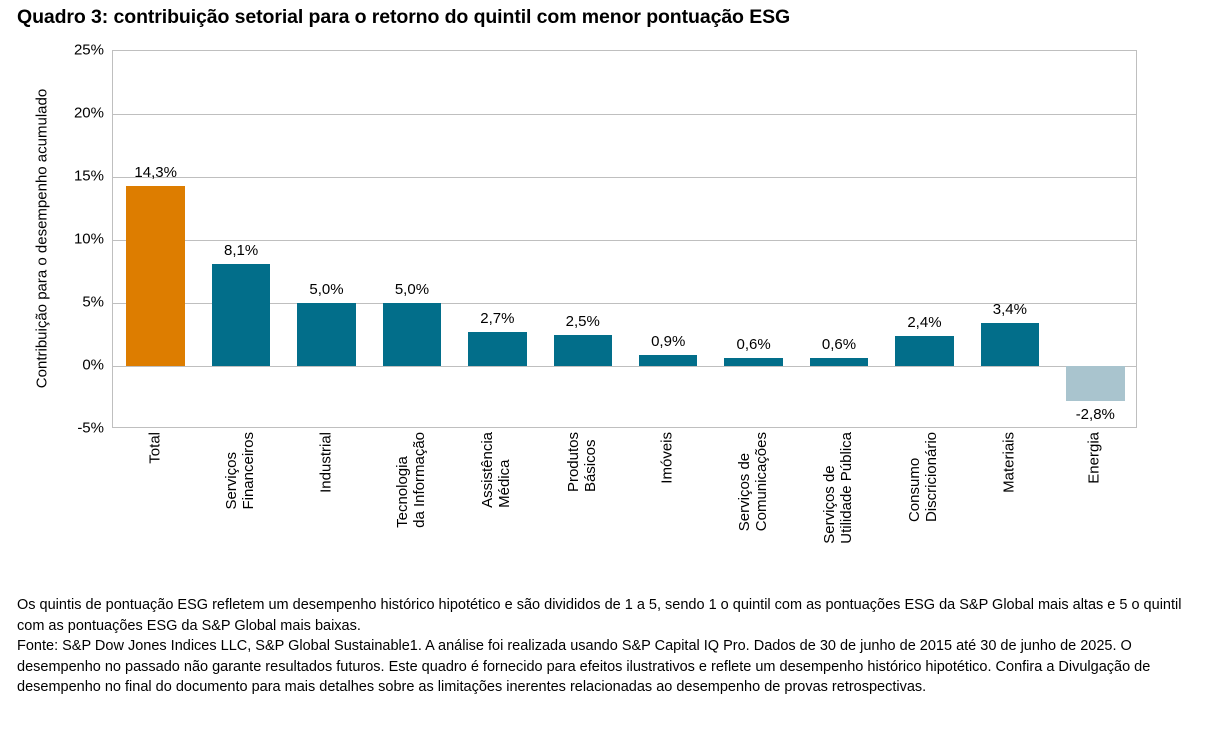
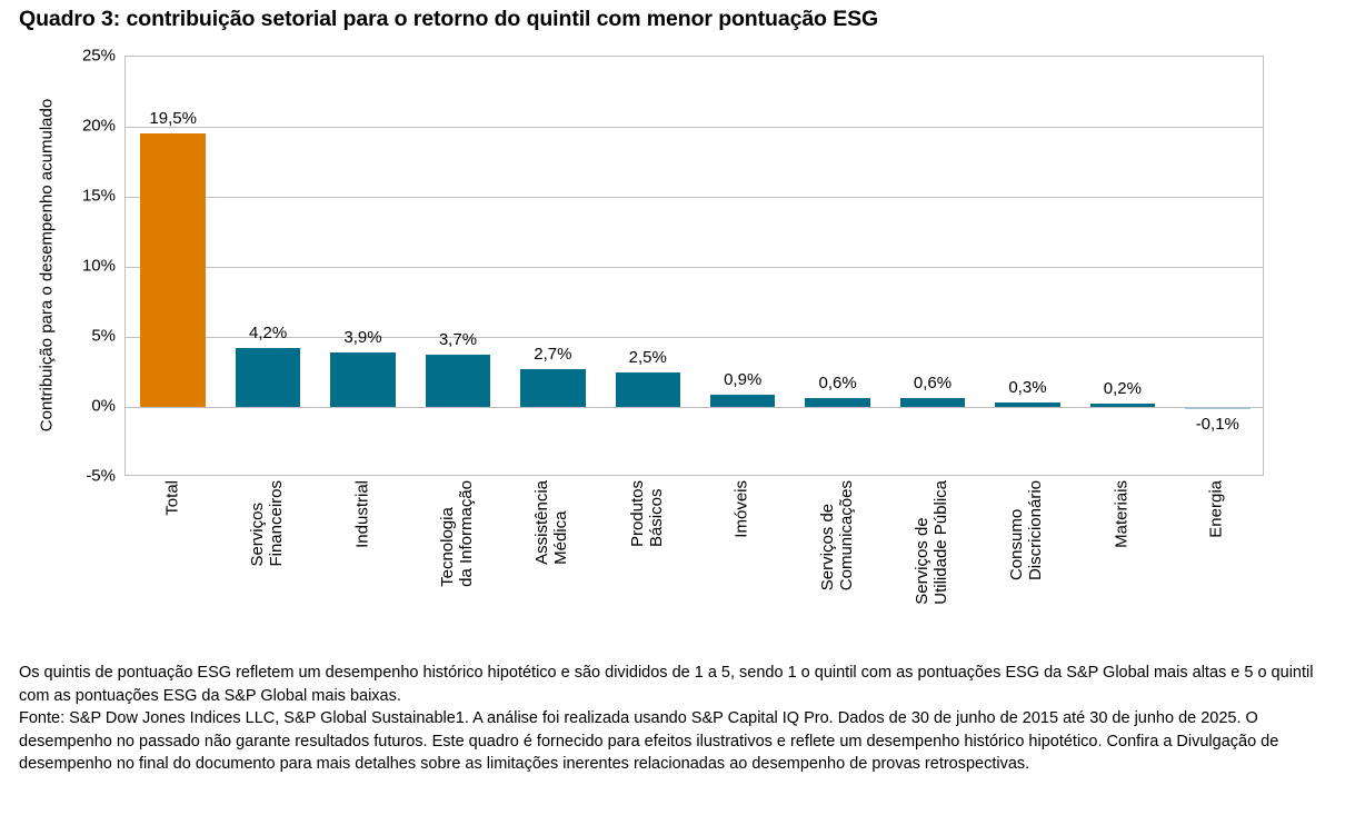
Total: 14,3% -> 19,5%
Serviços Financeiros: 8,1% -> 4,2%
Industrial: 5,0% -> 3,9%
Tecnologia da Informação: 5,0% -> 3,7%
Consumo Discricionário: 2,4% -> 0,3%
Materiais: 3,4% -> 0,2%
Energia: -2,8% -> -0,1%
